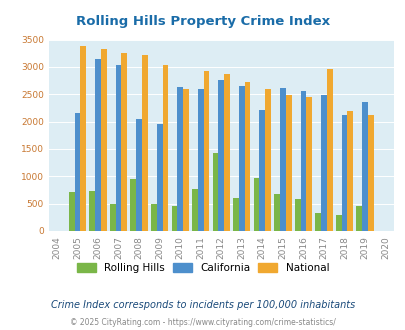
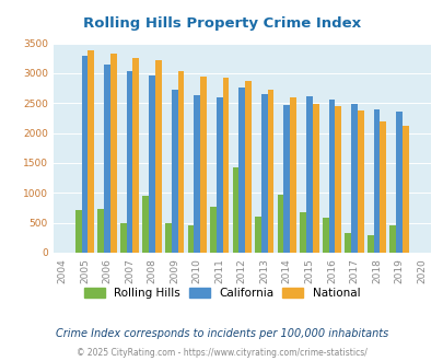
California/2005: 2160 -> 3300
California/2008: 2040 -> 2960
California/2009: 1960 -> 2720
National/2010: 2600 -> 2950
California/2014: 2220 -> 2460
National/2017: 2960 -> 2380
California/2018: 2120 -> 2400
